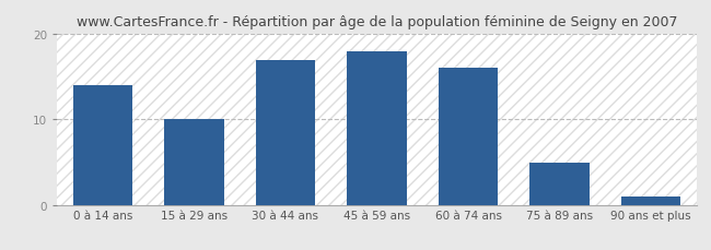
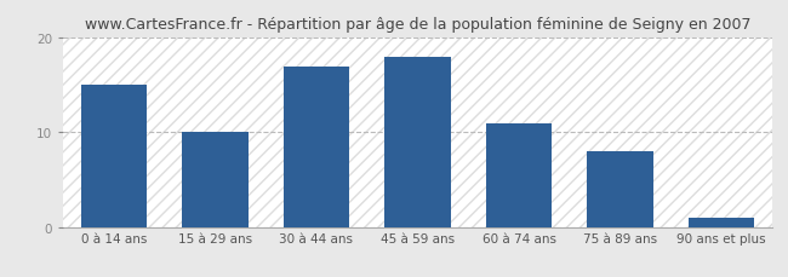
0 à 14 ans: 14 -> 15
60 à 74 ans: 16 -> 11
75 à 89 ans: 5 -> 8
